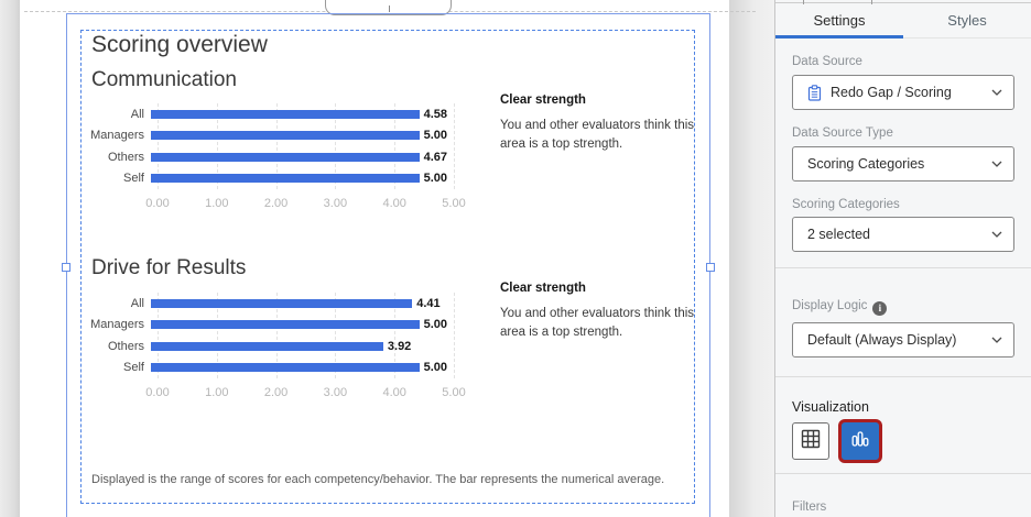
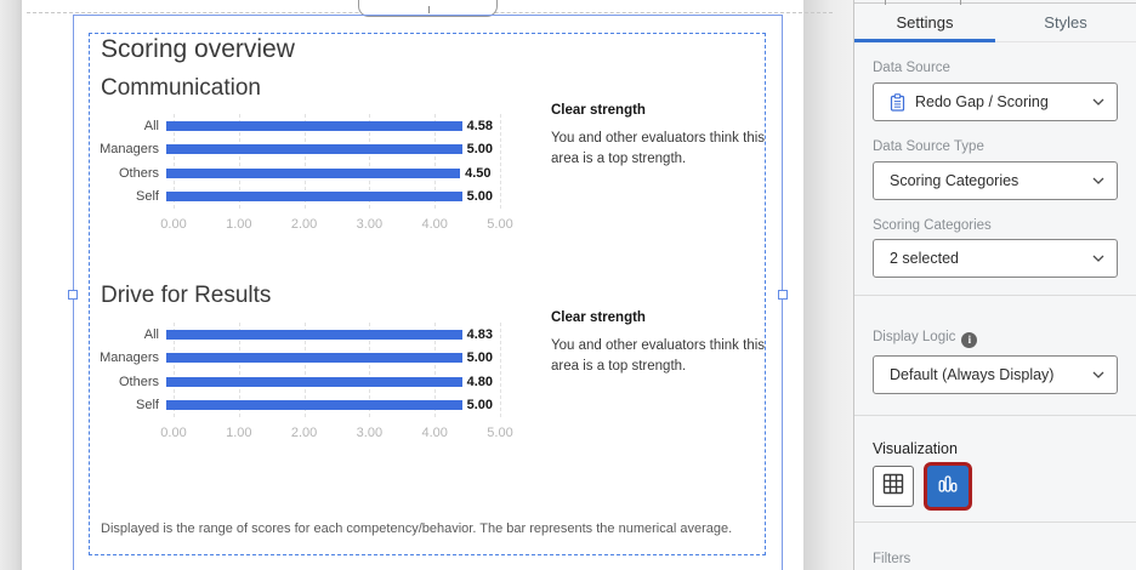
Communication/Others: 4.67 -> 4.50
Drive for Results/All: 4.41 -> 4.83
Drive for Results/Others: 3.92 -> 4.80
